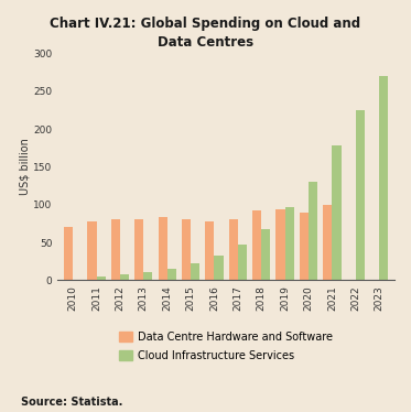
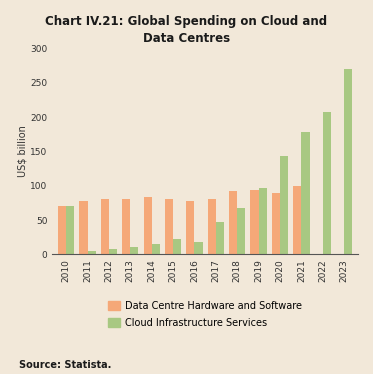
Cloud Infrastructure Services/2010: 1 -> 70
Cloud Infrastructure Services/2016: 33 -> 18
Cloud Infrastructure Services/2020: 130 -> 144
Cloud Infrastructure Services/2022: 225 -> 208
